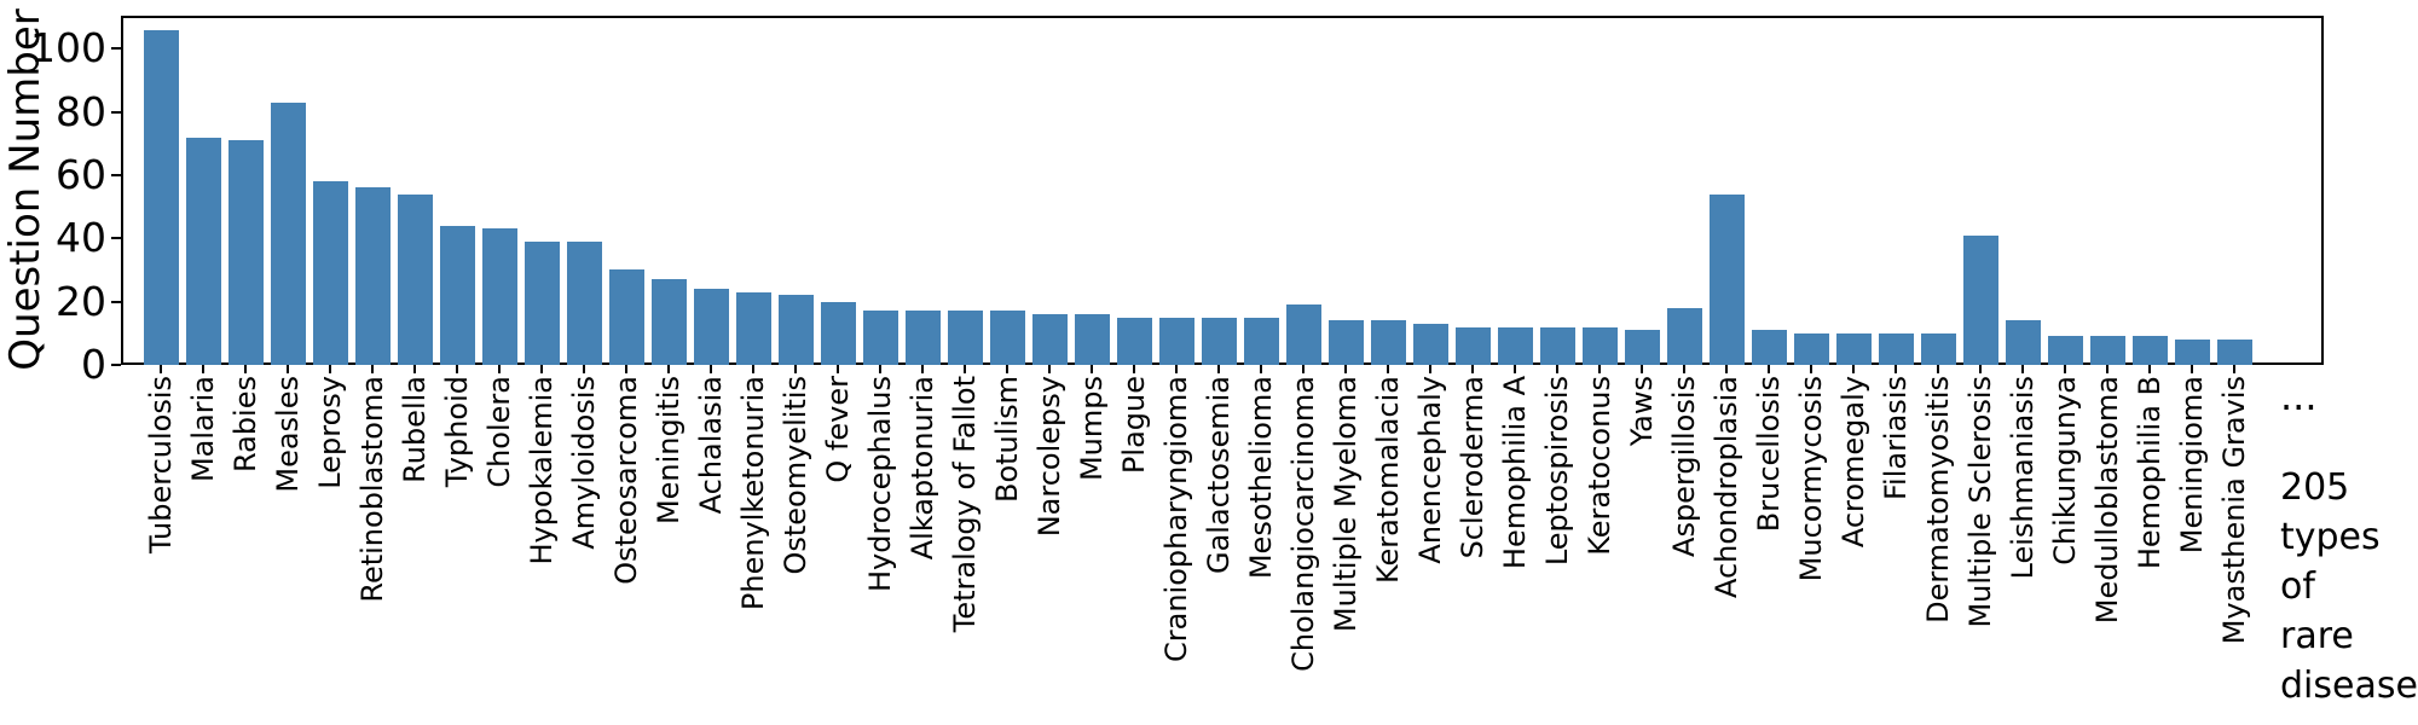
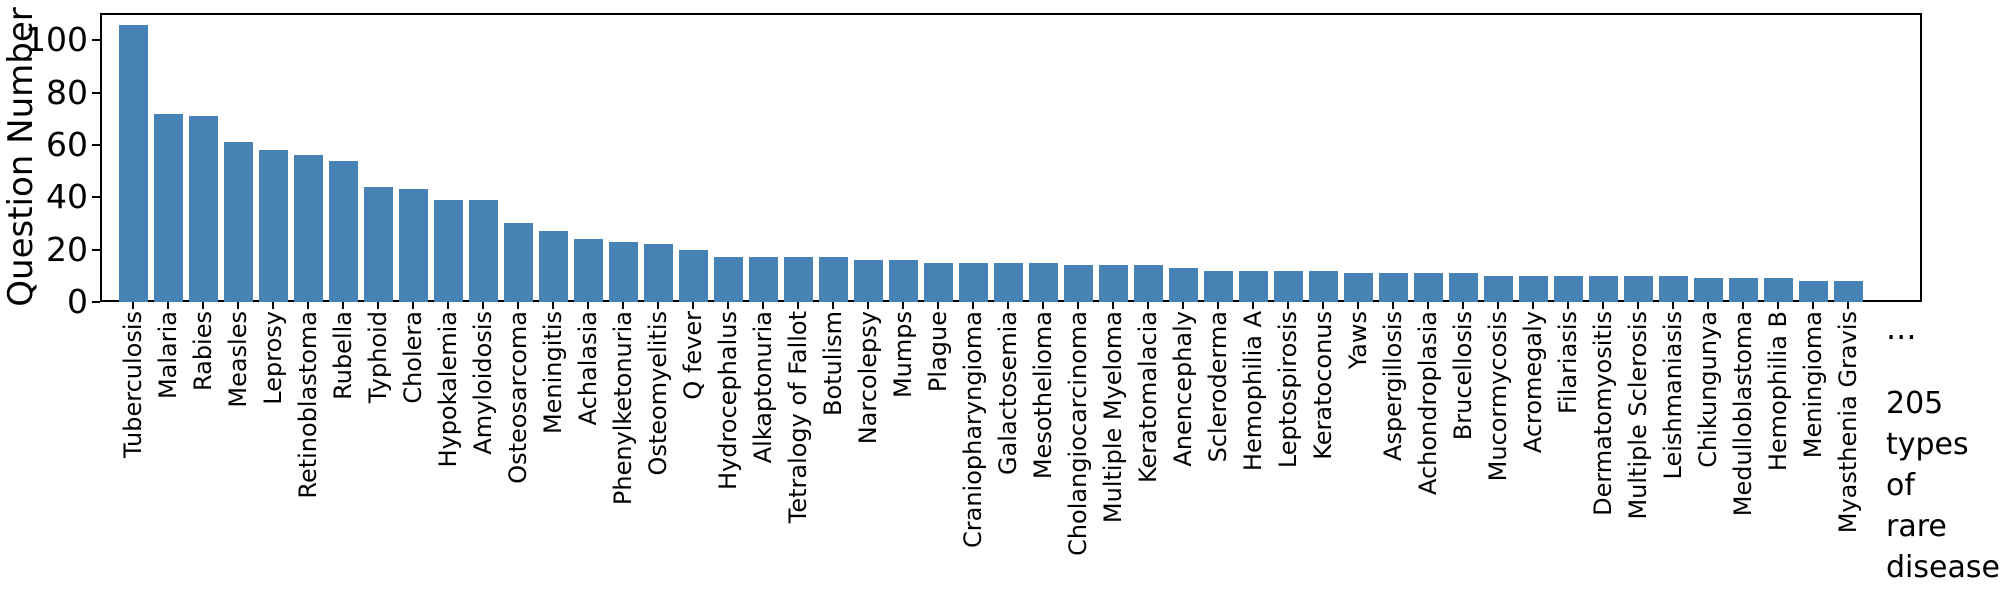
Measles: 83 -> 61
Cholangiocarcinoma: 19 -> 14
Aspergillosis: 18 -> 11
Achondroplasia: 54 -> 11
Multiple Sclerosis: 41 -> 10
Leishmaniasis: 14 -> 10
